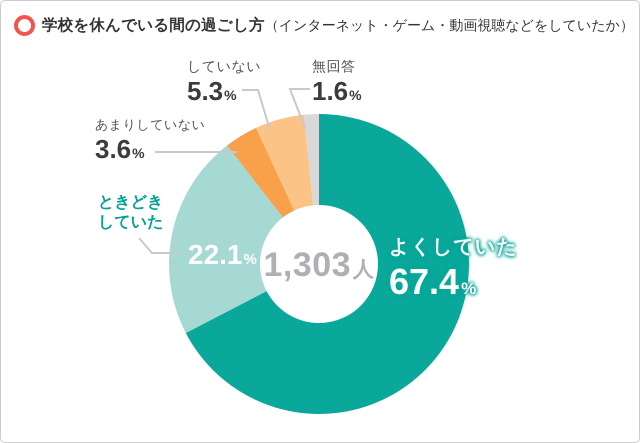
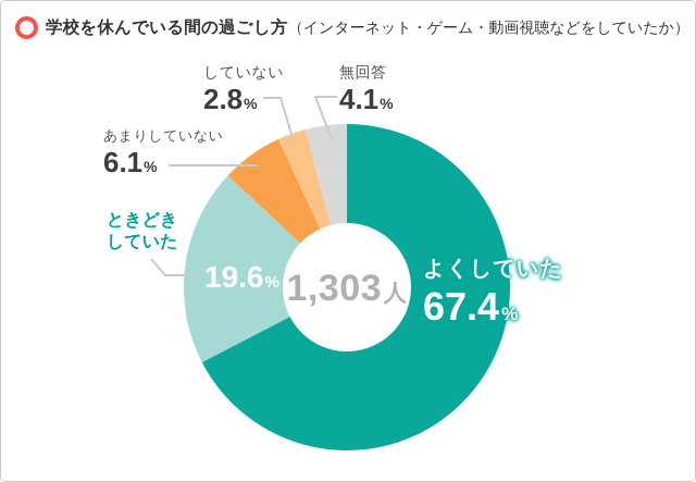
ときどきしていた: 22.1 -> 19.6
あまりしていない: 3.6 -> 6.1
していない: 5.3 -> 2.8
無回答: 1.6 -> 4.1
